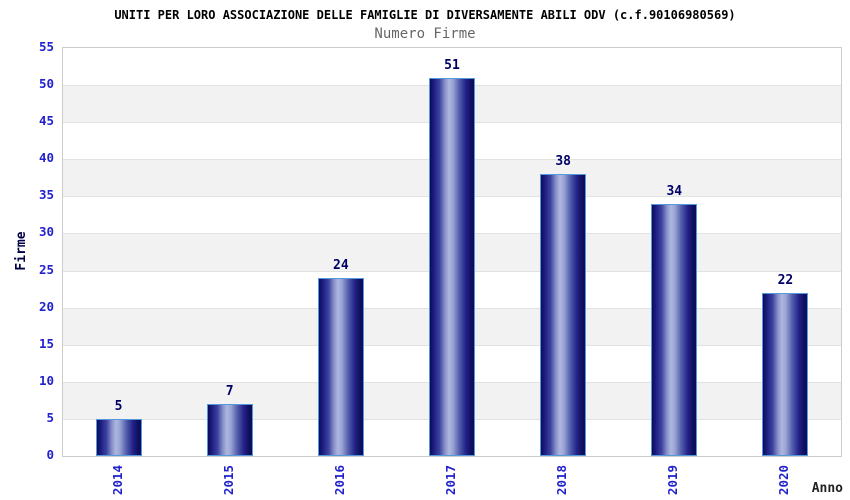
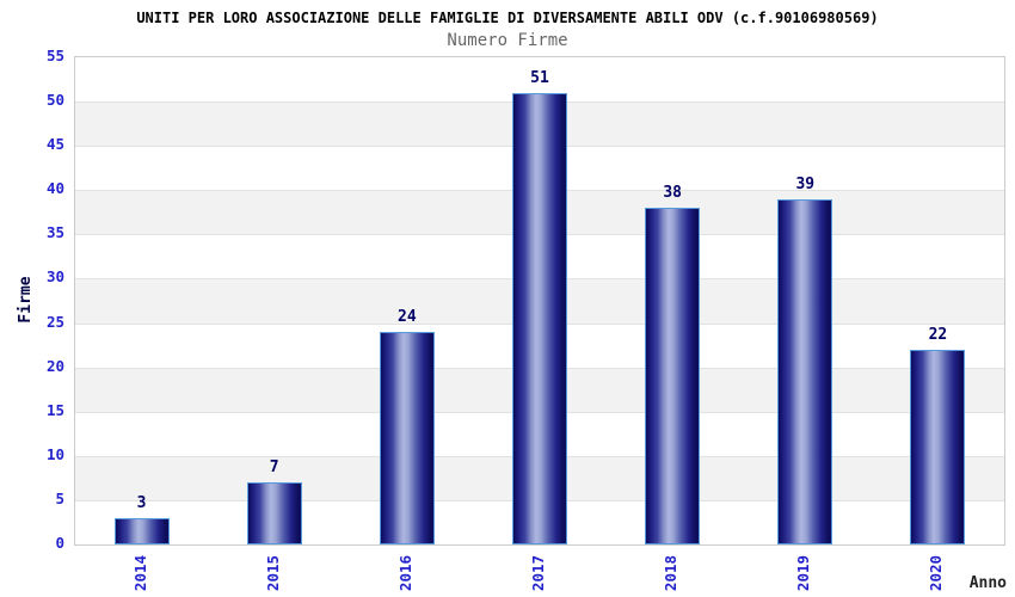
2014: 5 -> 3
2019: 34 -> 39
